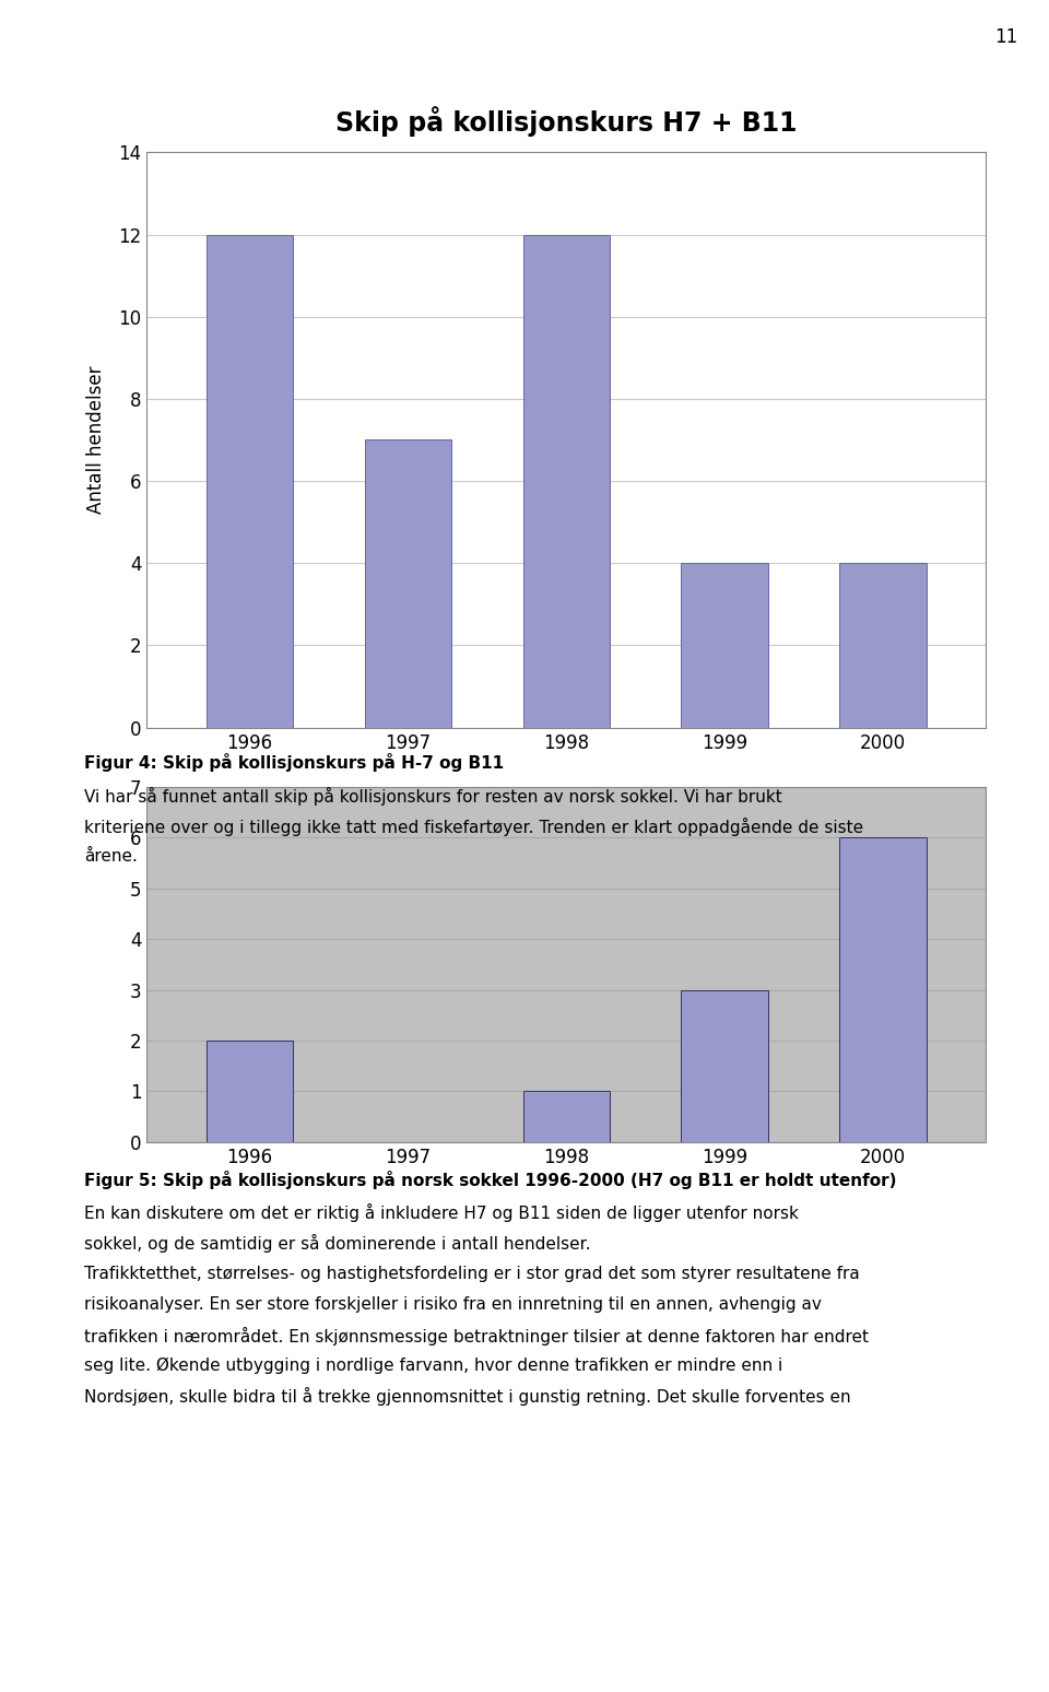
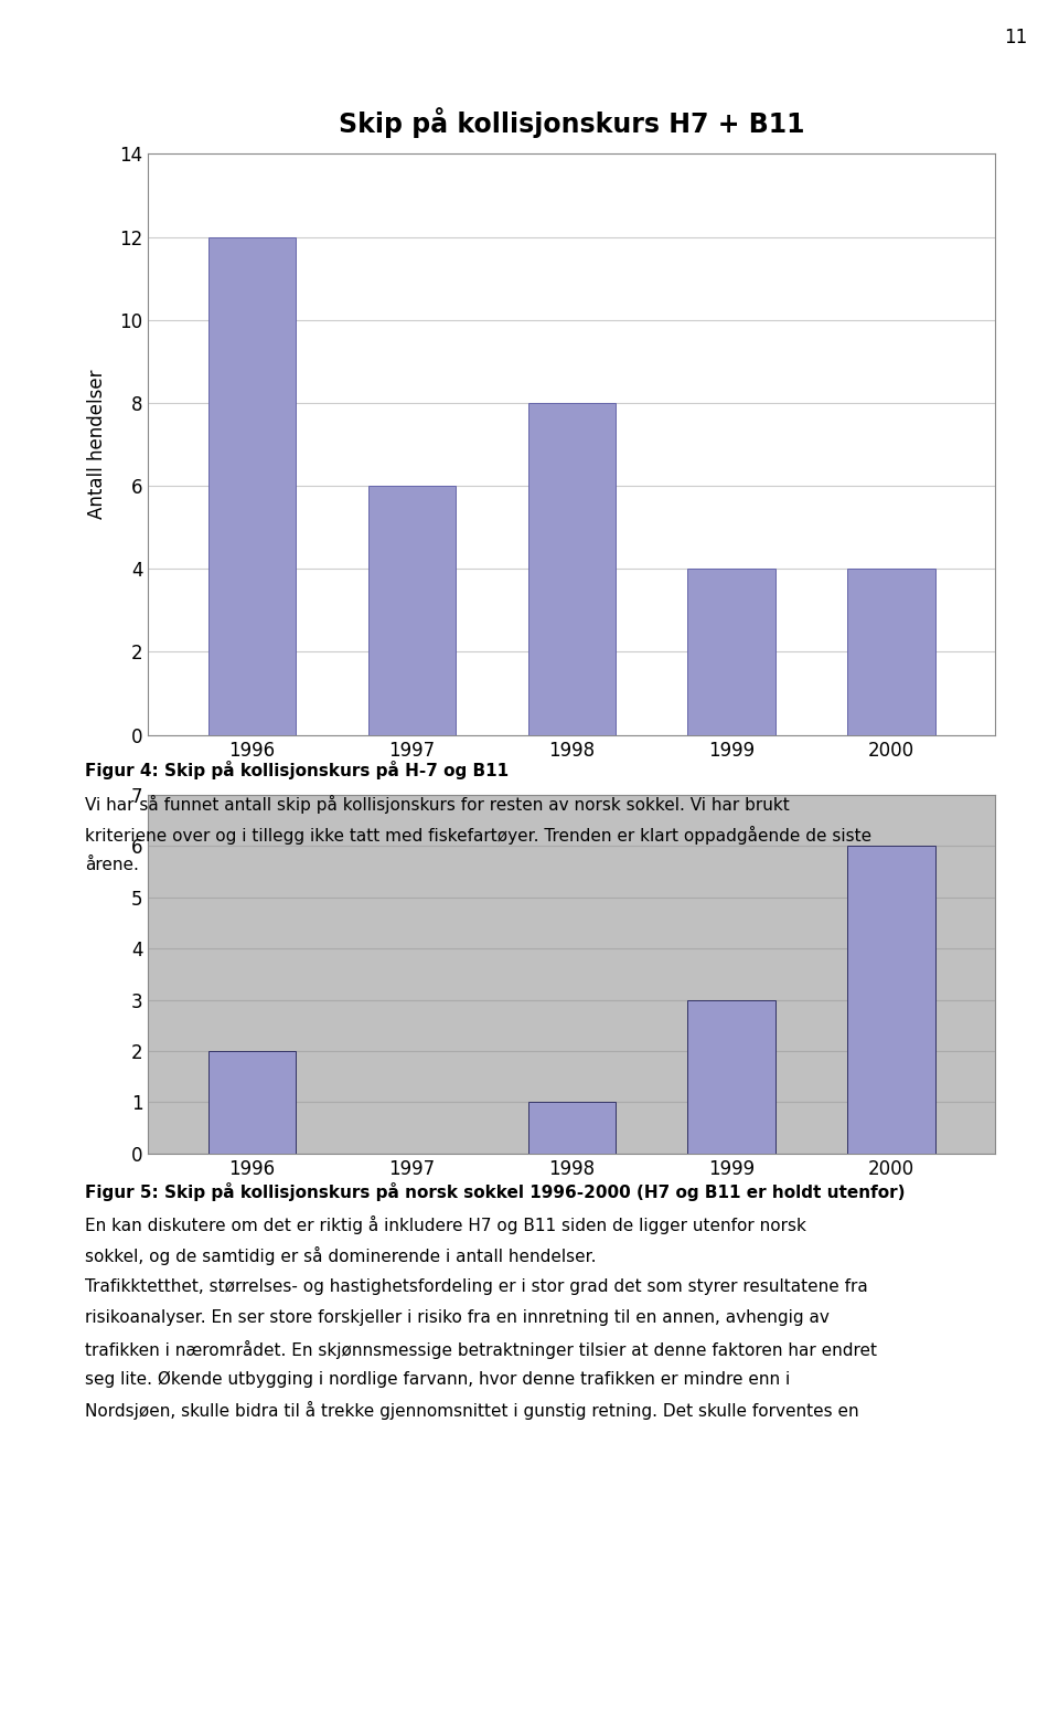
Skip på kollisjonskurs H7 + B11/1997: 7 -> 6
Skip på kollisjonskurs H7 + B11/1998: 12 -> 8
